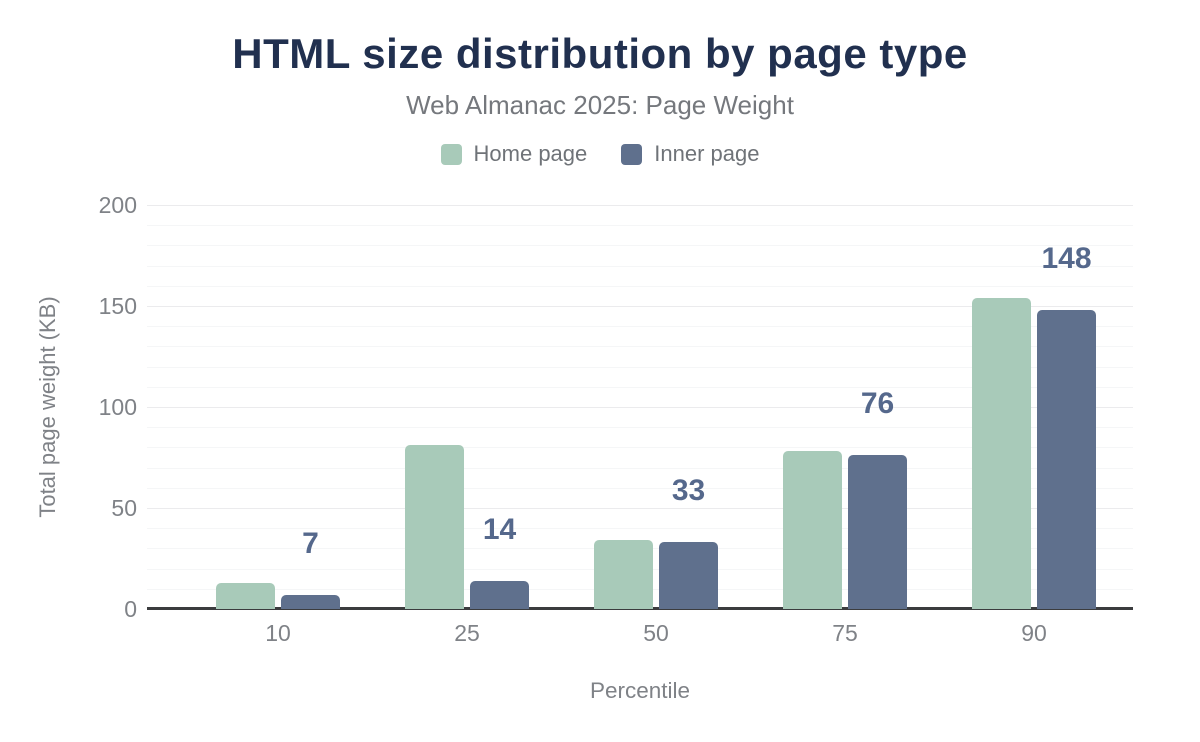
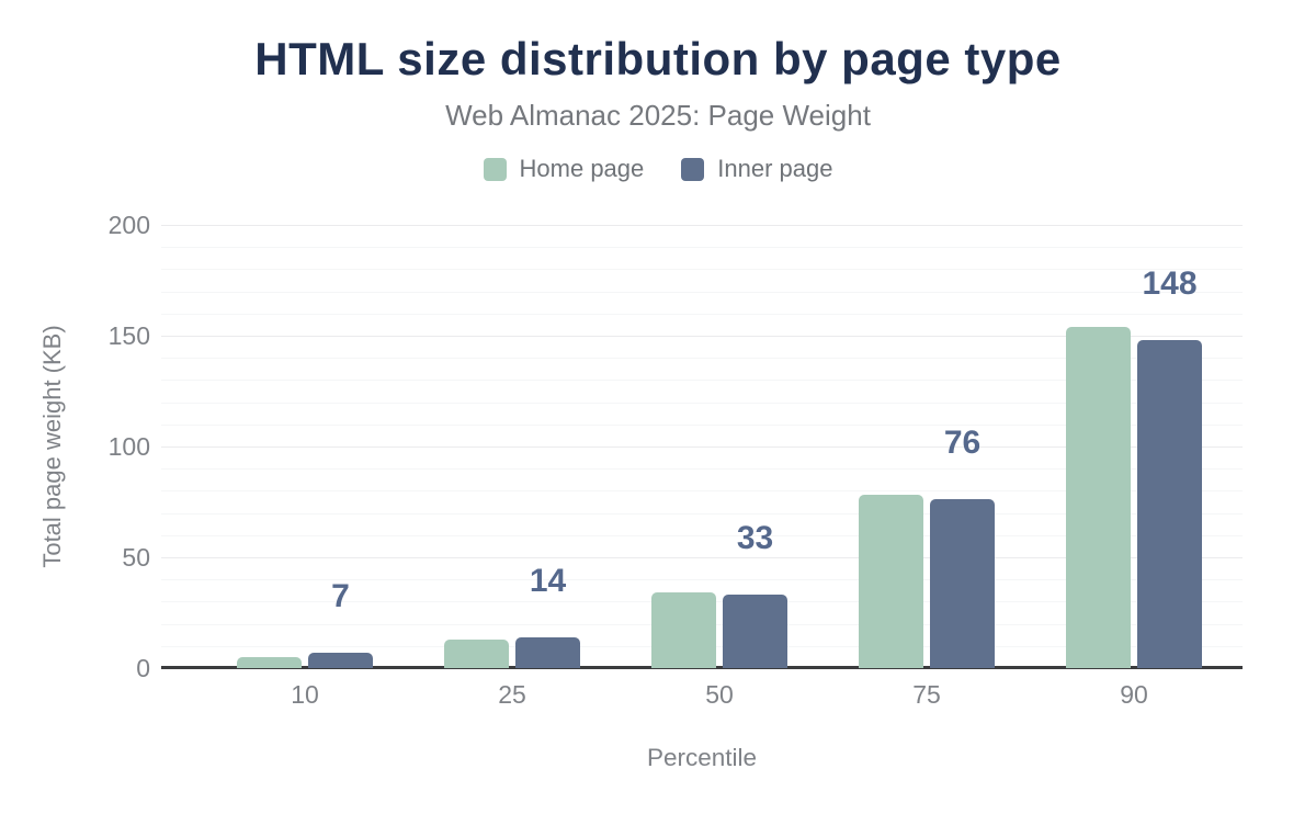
Home page/10: 13 -> 5
Home page/25: 81 -> 13
